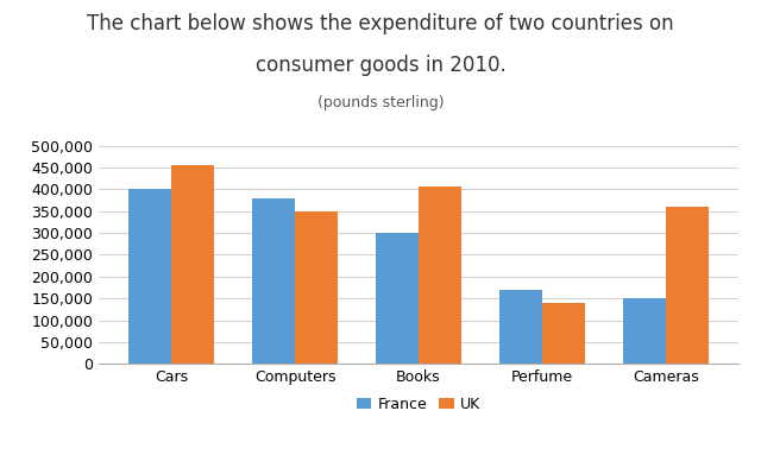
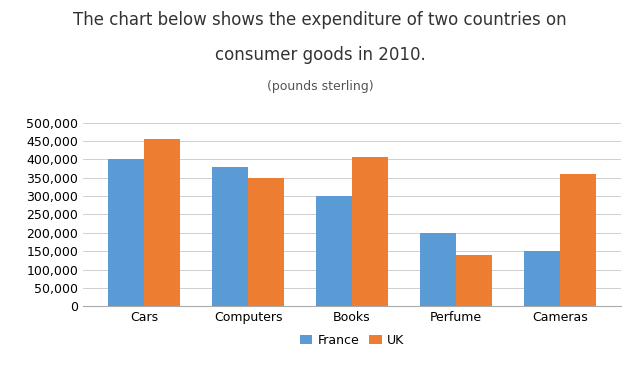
France/Perfume: 170,000 -> 200,000
